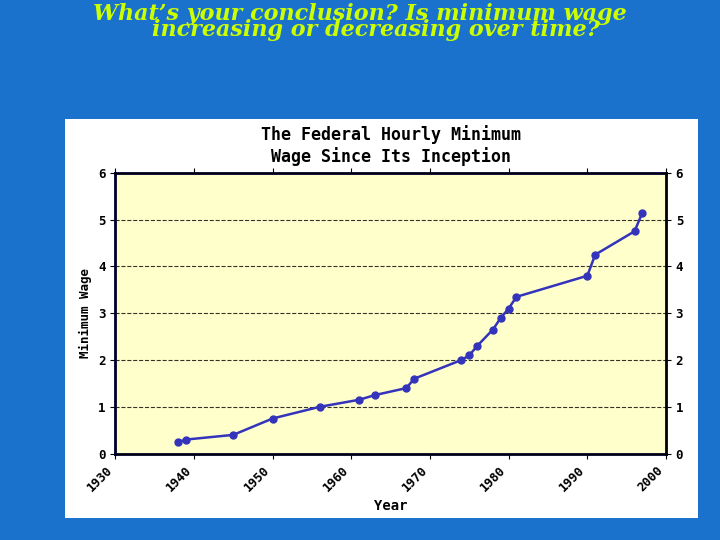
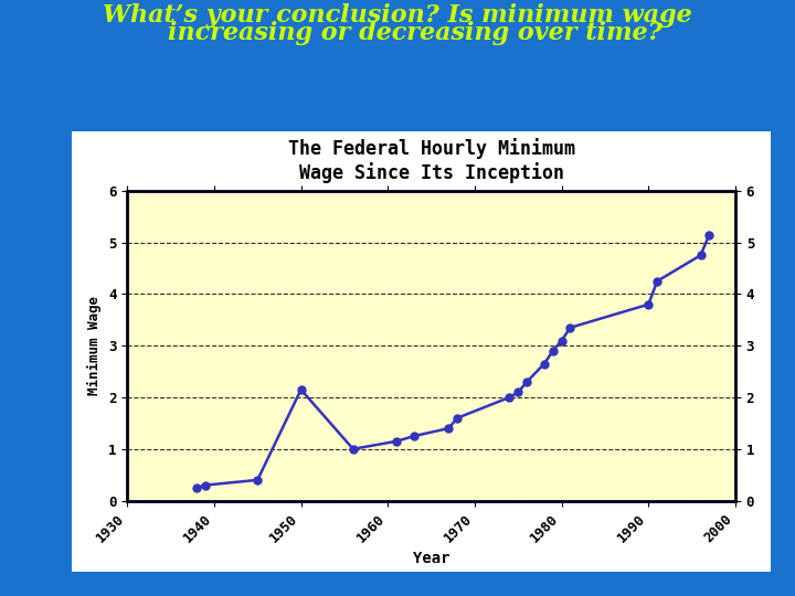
1950: 0.75 -> 2.15
